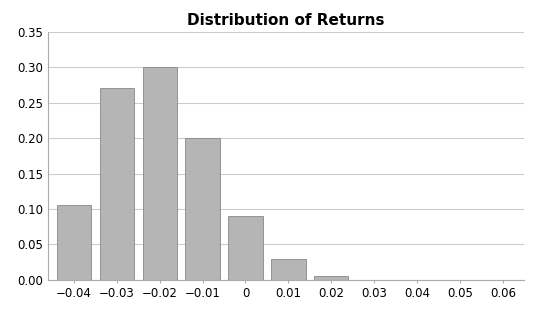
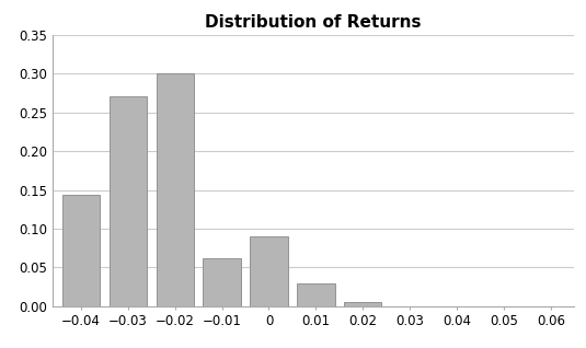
−0.04: 0.105 -> 0.144
−0.01: 0.200 -> 0.062
